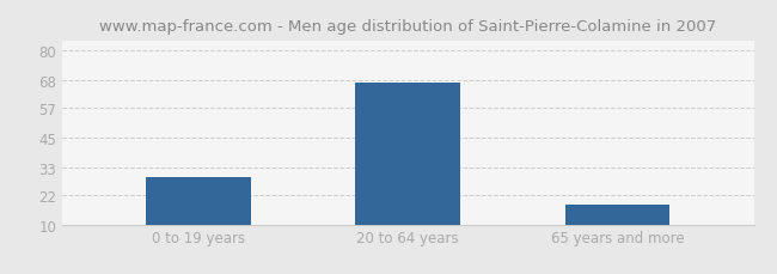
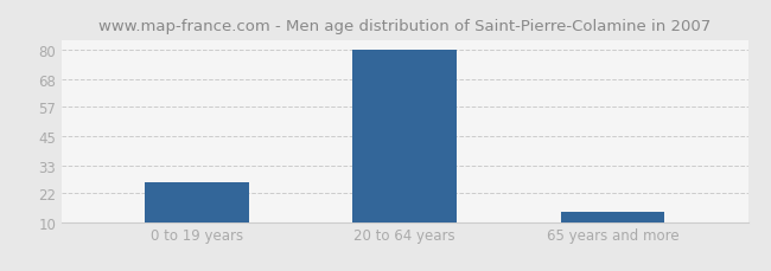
0 to 19 years: 29 -> 26
20 to 64 years: 67 -> 80
65 years and more: 18 -> 14
